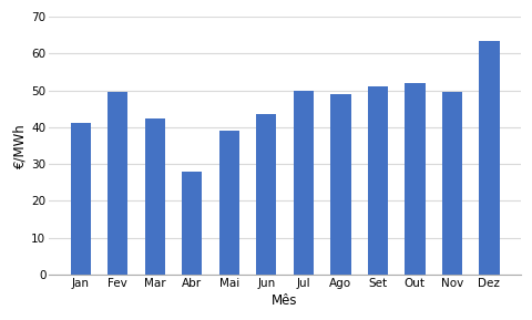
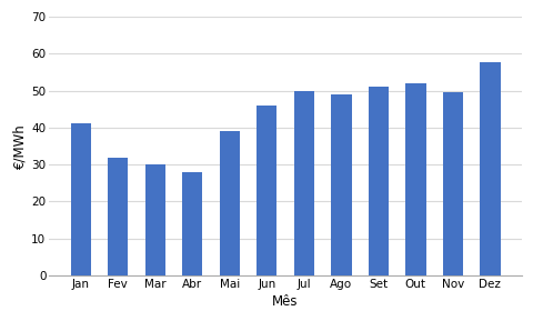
Fev: 49.5 -> 32.0
Mar: 42.5 -> 30.0
Jun: 43.5 -> 46.0
Dez: 63.5 -> 57.8
